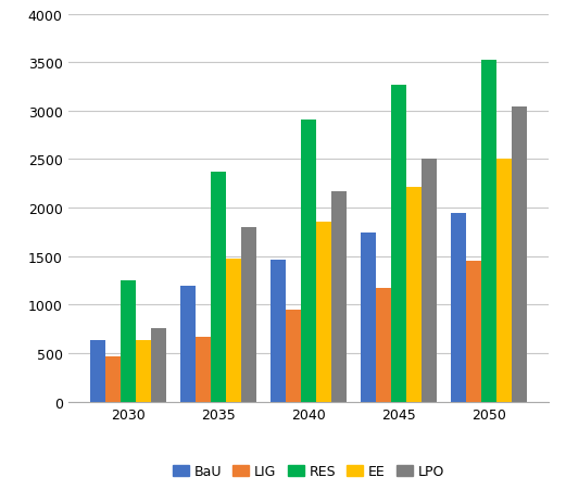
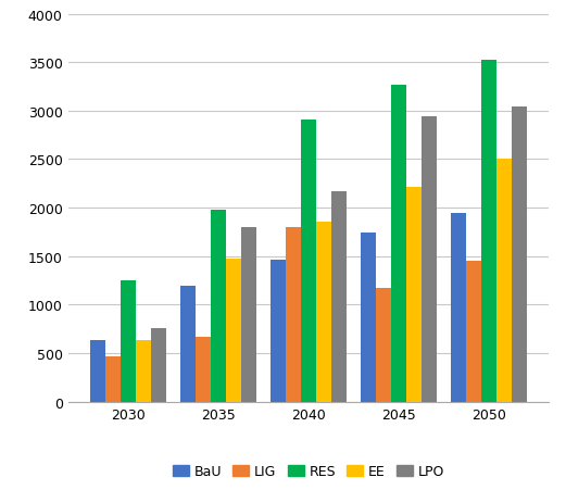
RES/2035: 2370 -> 1980
LIG/2040: 950 -> 1800
LPO/2045: 2500 -> 2940
